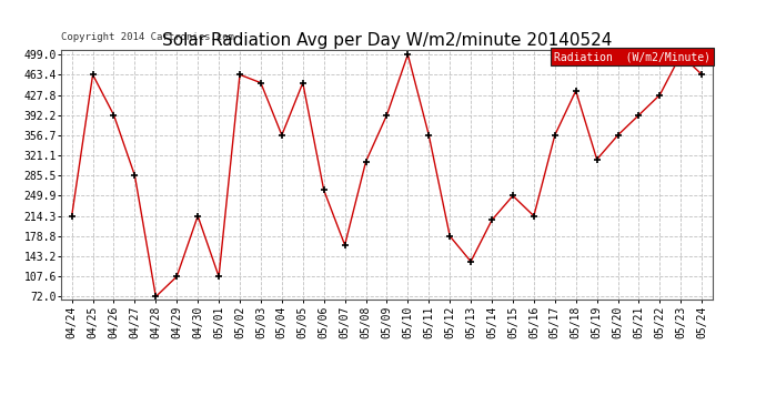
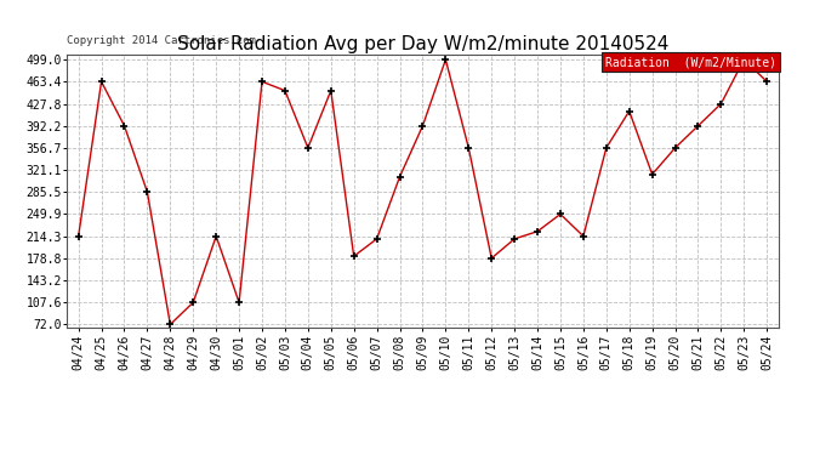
05/06: 260 -> 182
05/07: 163 -> 210
05/13: 134 -> 210
05/14: 207 -> 222
05/18: 435 -> 416
